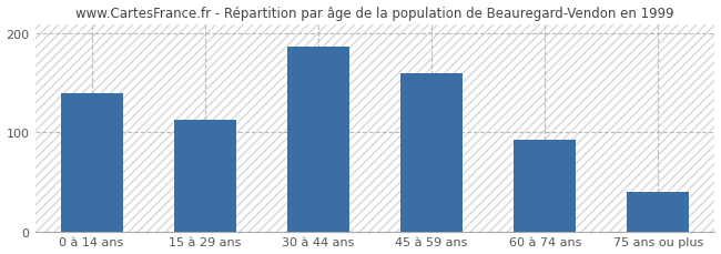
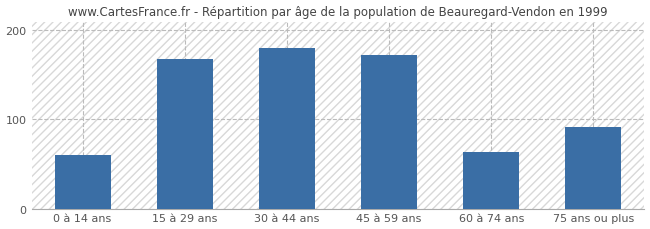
0 à 14 ans: 140 -> 60
15 à 29 ans: 113 -> 168
30 à 44 ans: 187 -> 180
45 à 59 ans: 160 -> 172
60 à 74 ans: 93 -> 64
75 ans ou plus: 40 -> 92
